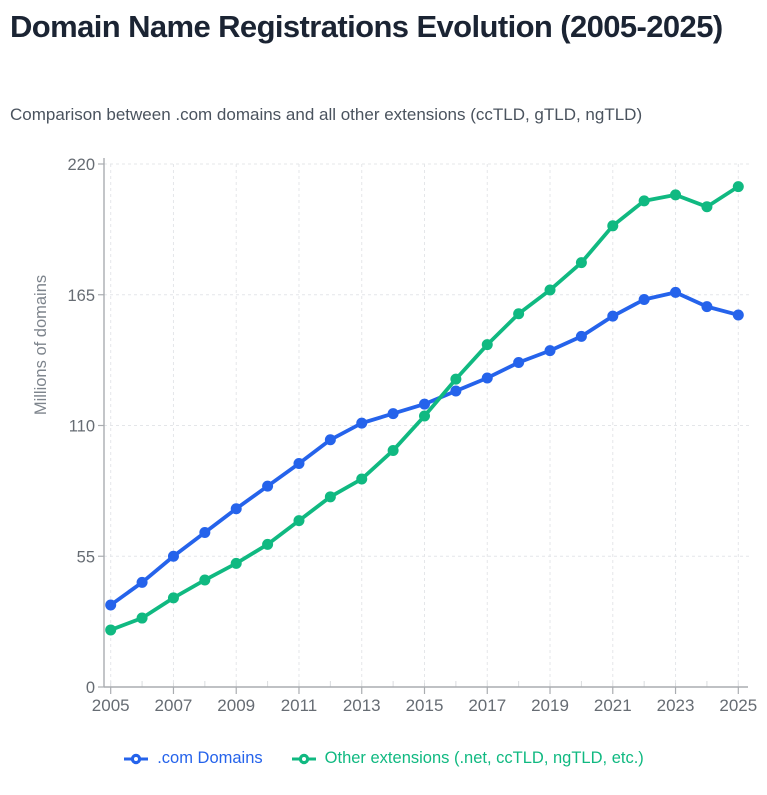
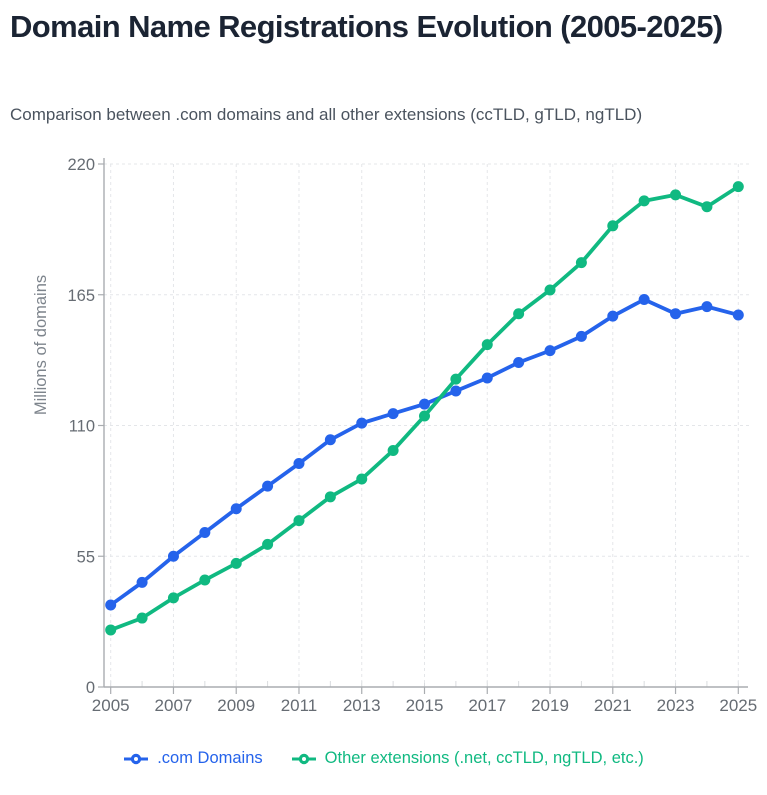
.com Domains/2023: 166 -> 157
